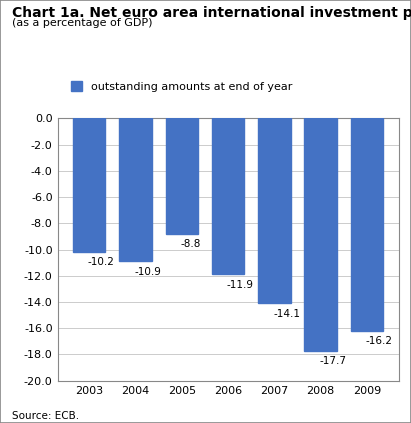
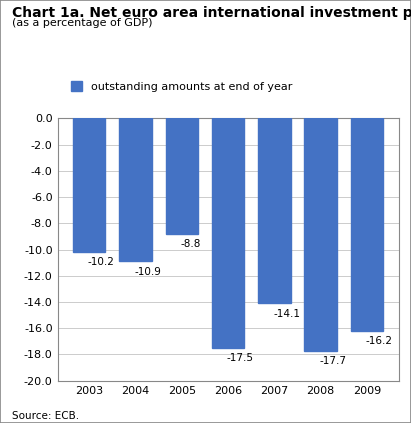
2006: -11.9 -> -17.5
